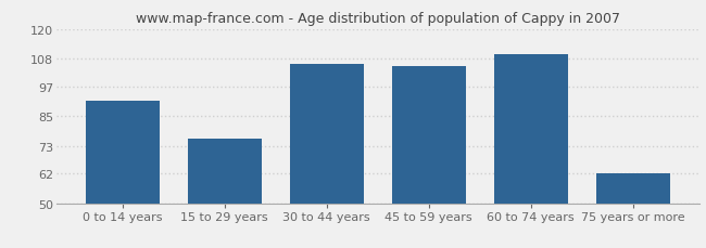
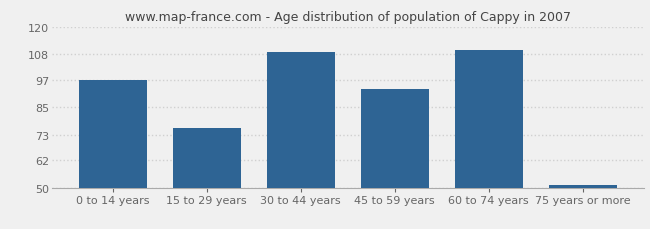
0 to 14 years: 91 -> 97
30 to 44 years: 106 -> 109
45 to 59 years: 105 -> 93
75 years or more: 62 -> 51
